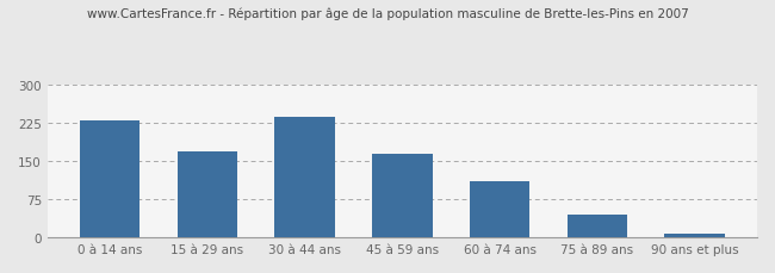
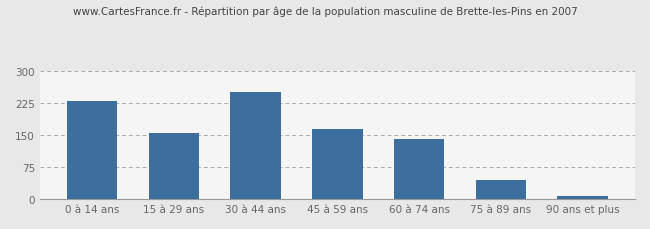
15 à 29 ans: 168 -> 155
30 à 44 ans: 237 -> 250
60 à 74 ans: 110 -> 140
